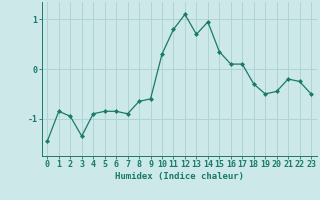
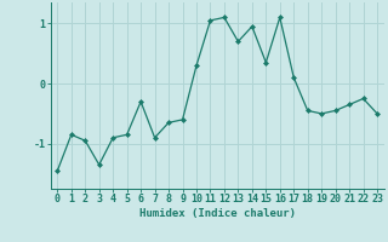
6: -0.85 -> -0.30
11: 0.80 -> 1.05
16: 0.10 -> 1.10
18: -0.30 -> -0.45
21: -0.20 -> -0.35
